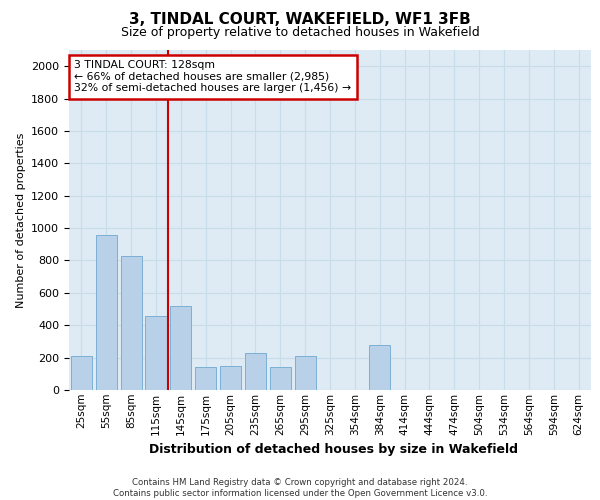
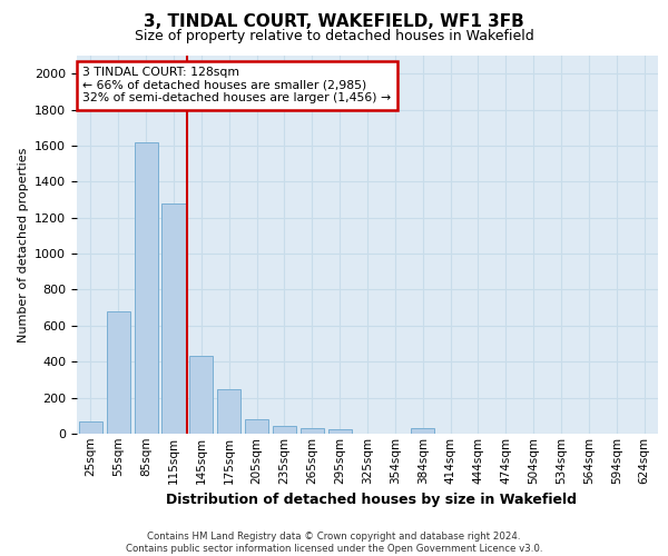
25sqm: 210 -> 60
55sqm: 960 -> 680
85sqm: 830 -> 1620
115sqm: 460 -> 1280
145sqm: 520 -> 430
175sqm: 140 -> 250
205sqm: 150 -> 80
235sqm: 230 -> 40
265sqm: 140 -> 30
295sqm: 210 -> 20
384sqm: 280 -> 30
